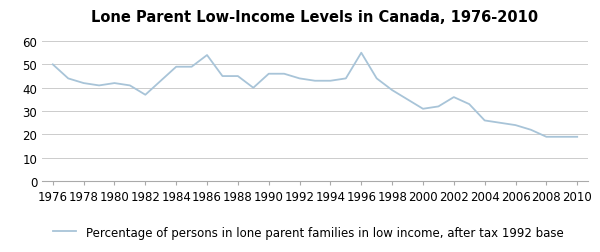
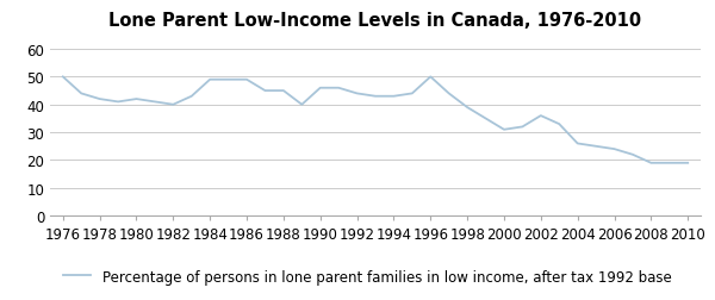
1982: 37 -> 40
1986: 54 -> 49
1996: 55 -> 50
